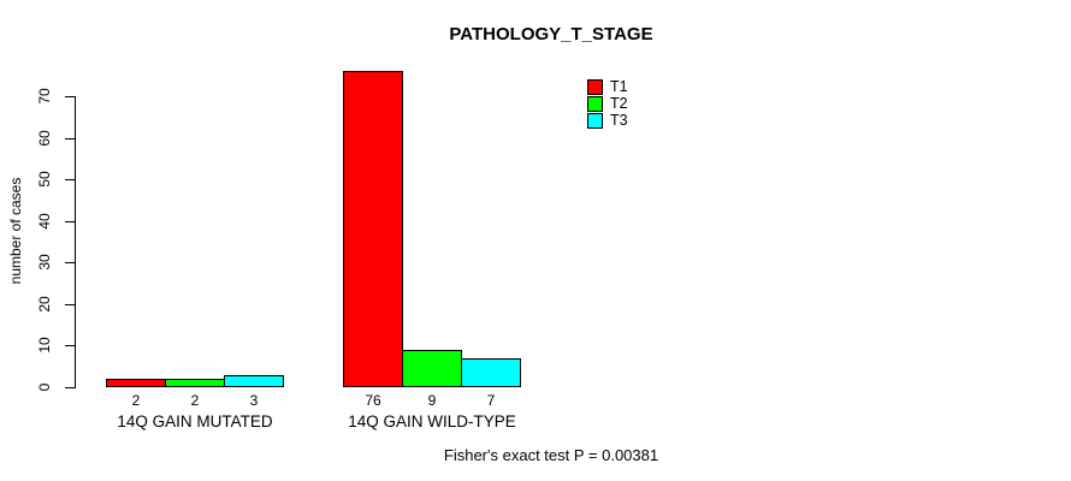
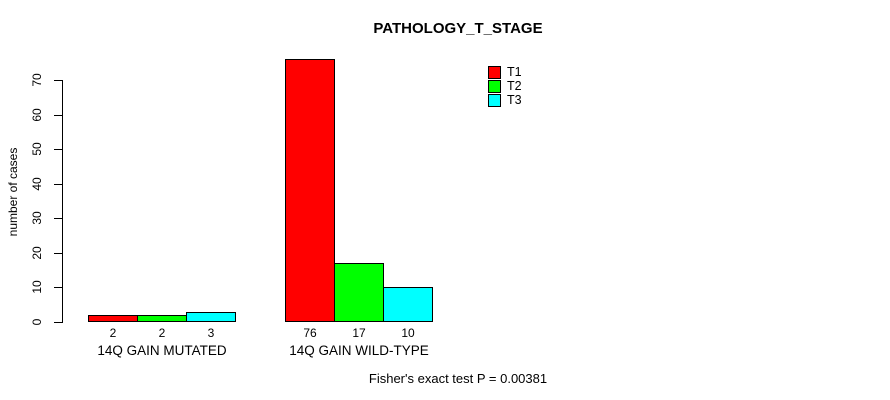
T2/14Q GAIN WILD-TYPE: 9 -> 17
T3/14Q GAIN WILD-TYPE: 7 -> 10
